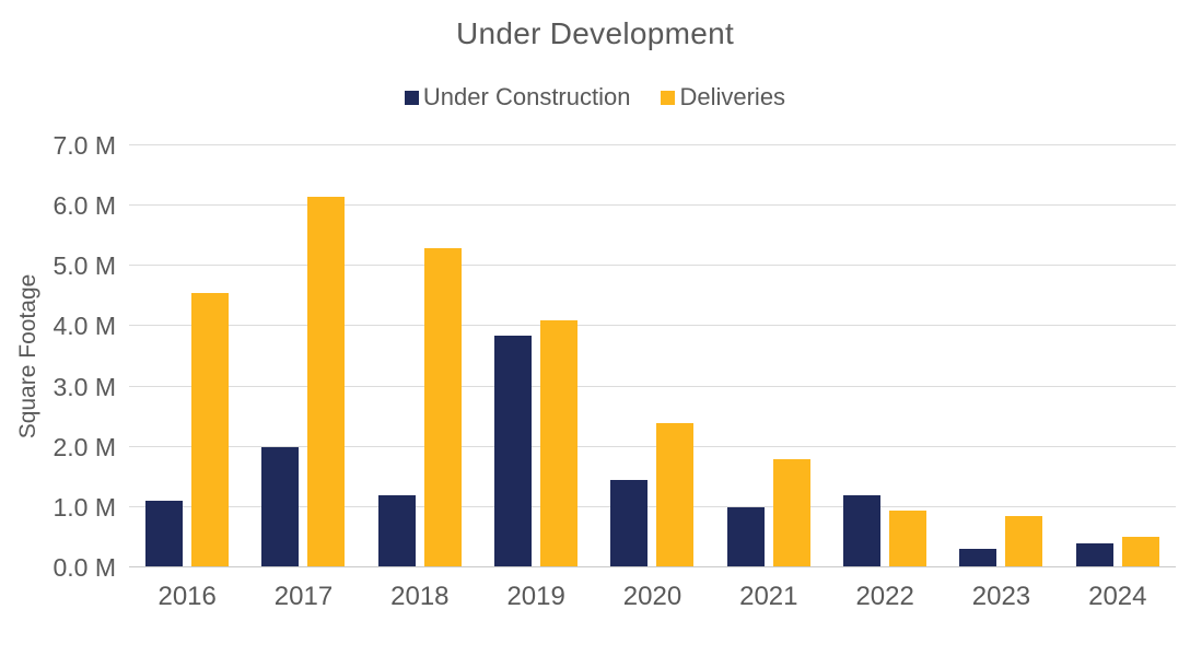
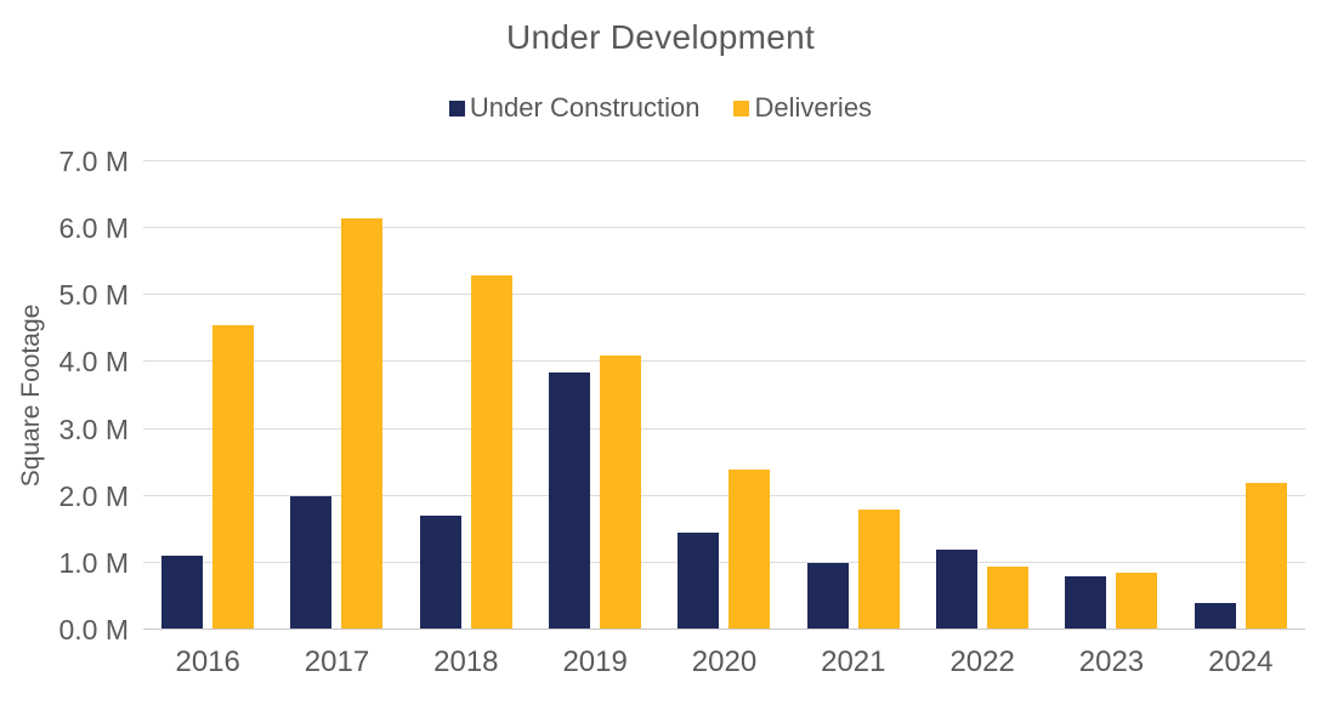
Under Construction/2018: 1.2M -> 1.7M
Under Construction/2023: 0.3M -> 0.8M
Deliveries/2024: 0.5M -> 2.2M
